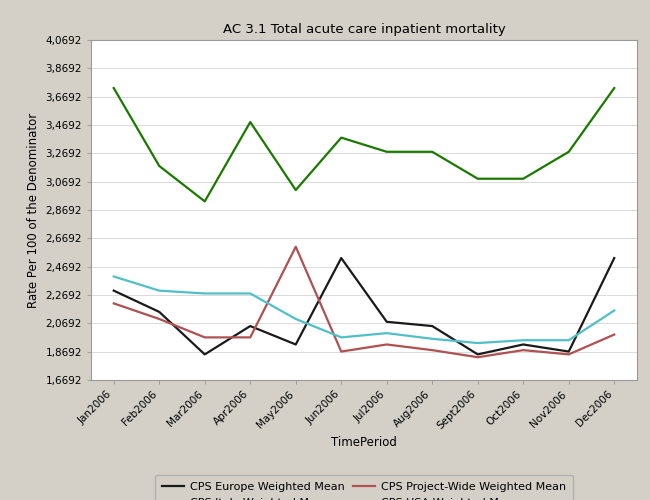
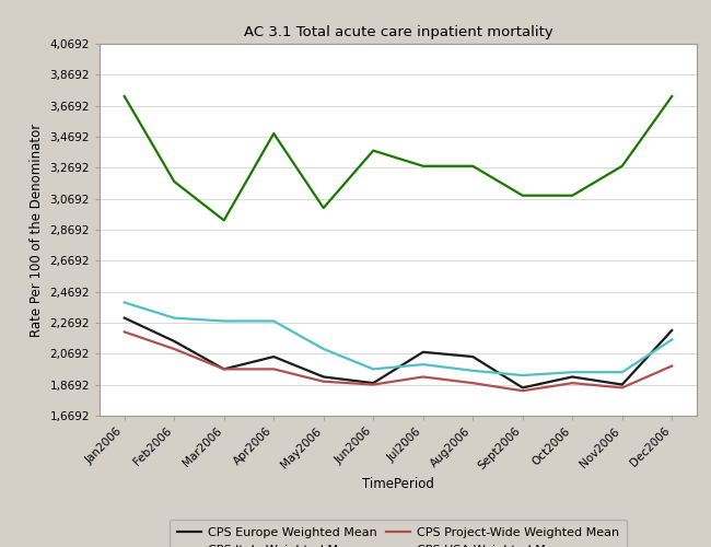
CPS Europe Weighted Mean/Mar2006: 1,85 -> 1,97
CPS Project-Wide Weighted Mean/May2006: 2,61 -> 1,89
CPS Europe Weighted Mean/Jun2006: 2,53 -> 1,88
CPS Europe Weighted Mean/Dec2006: 2,53 -> 2,22
